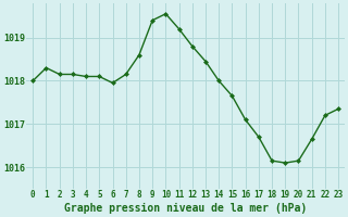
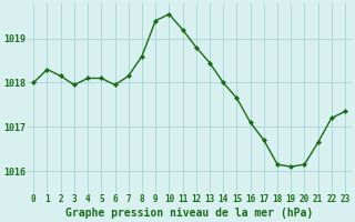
3: 1018.15 -> 1017.95
